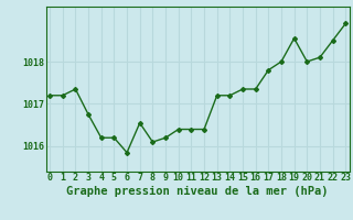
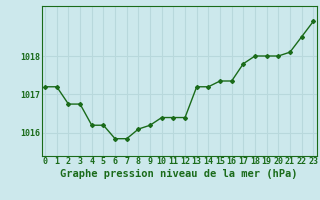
2: 1017.35 -> 1016.75
7: 1016.55 -> 1015.85
19: 1018.55 -> 1018.00
